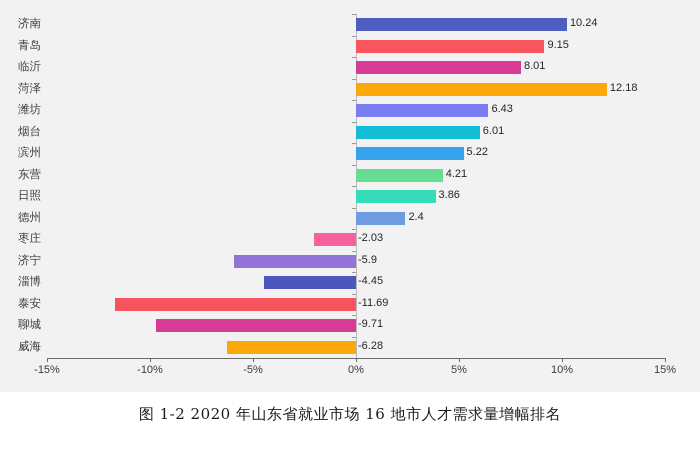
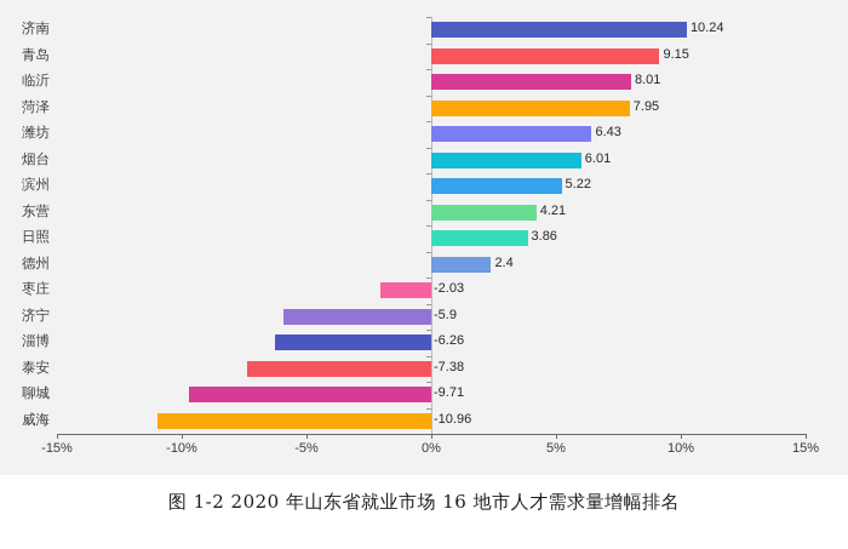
菏泽: 12.18 -> 7.95
淄博: -4.45 -> -6.26
泰安: -11.69 -> -7.38
威海: -6.28 -> -10.96
